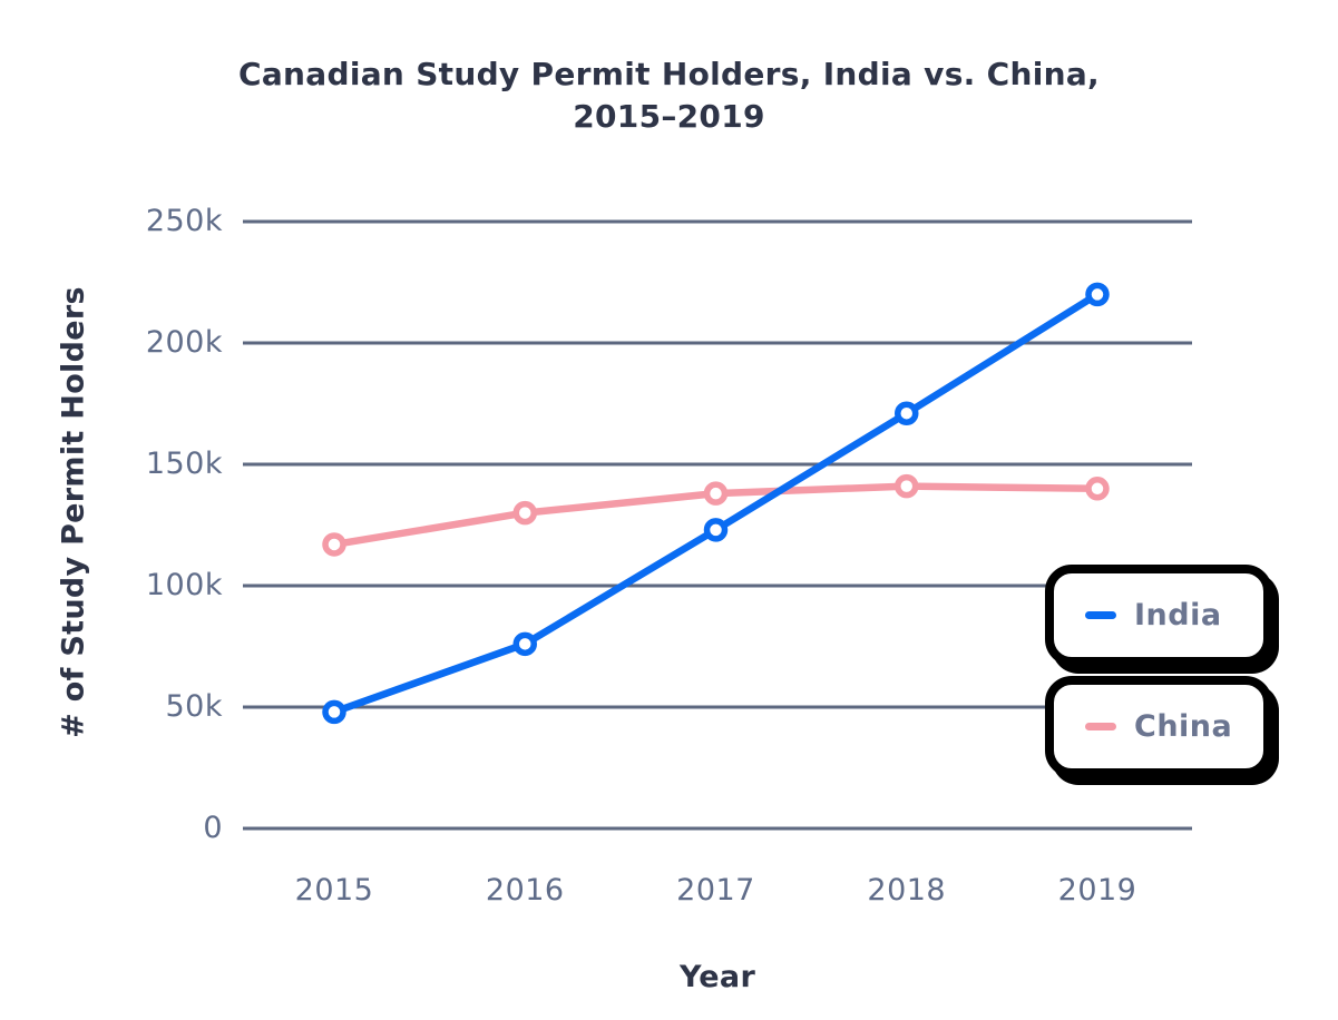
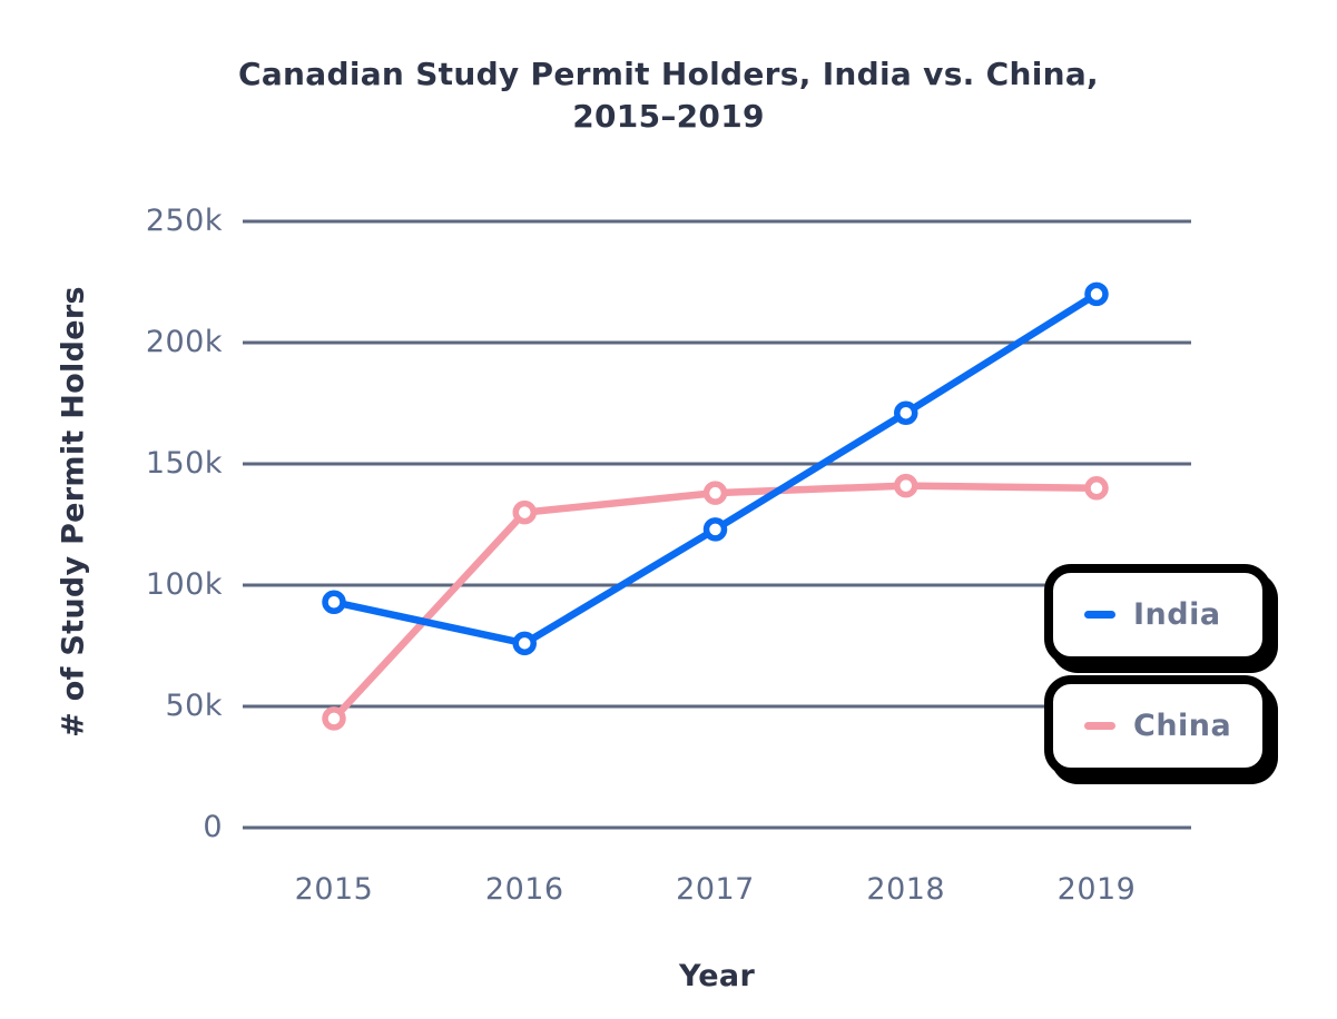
India/2015: 48k -> 93k
China/2015: 117k -> 45k
